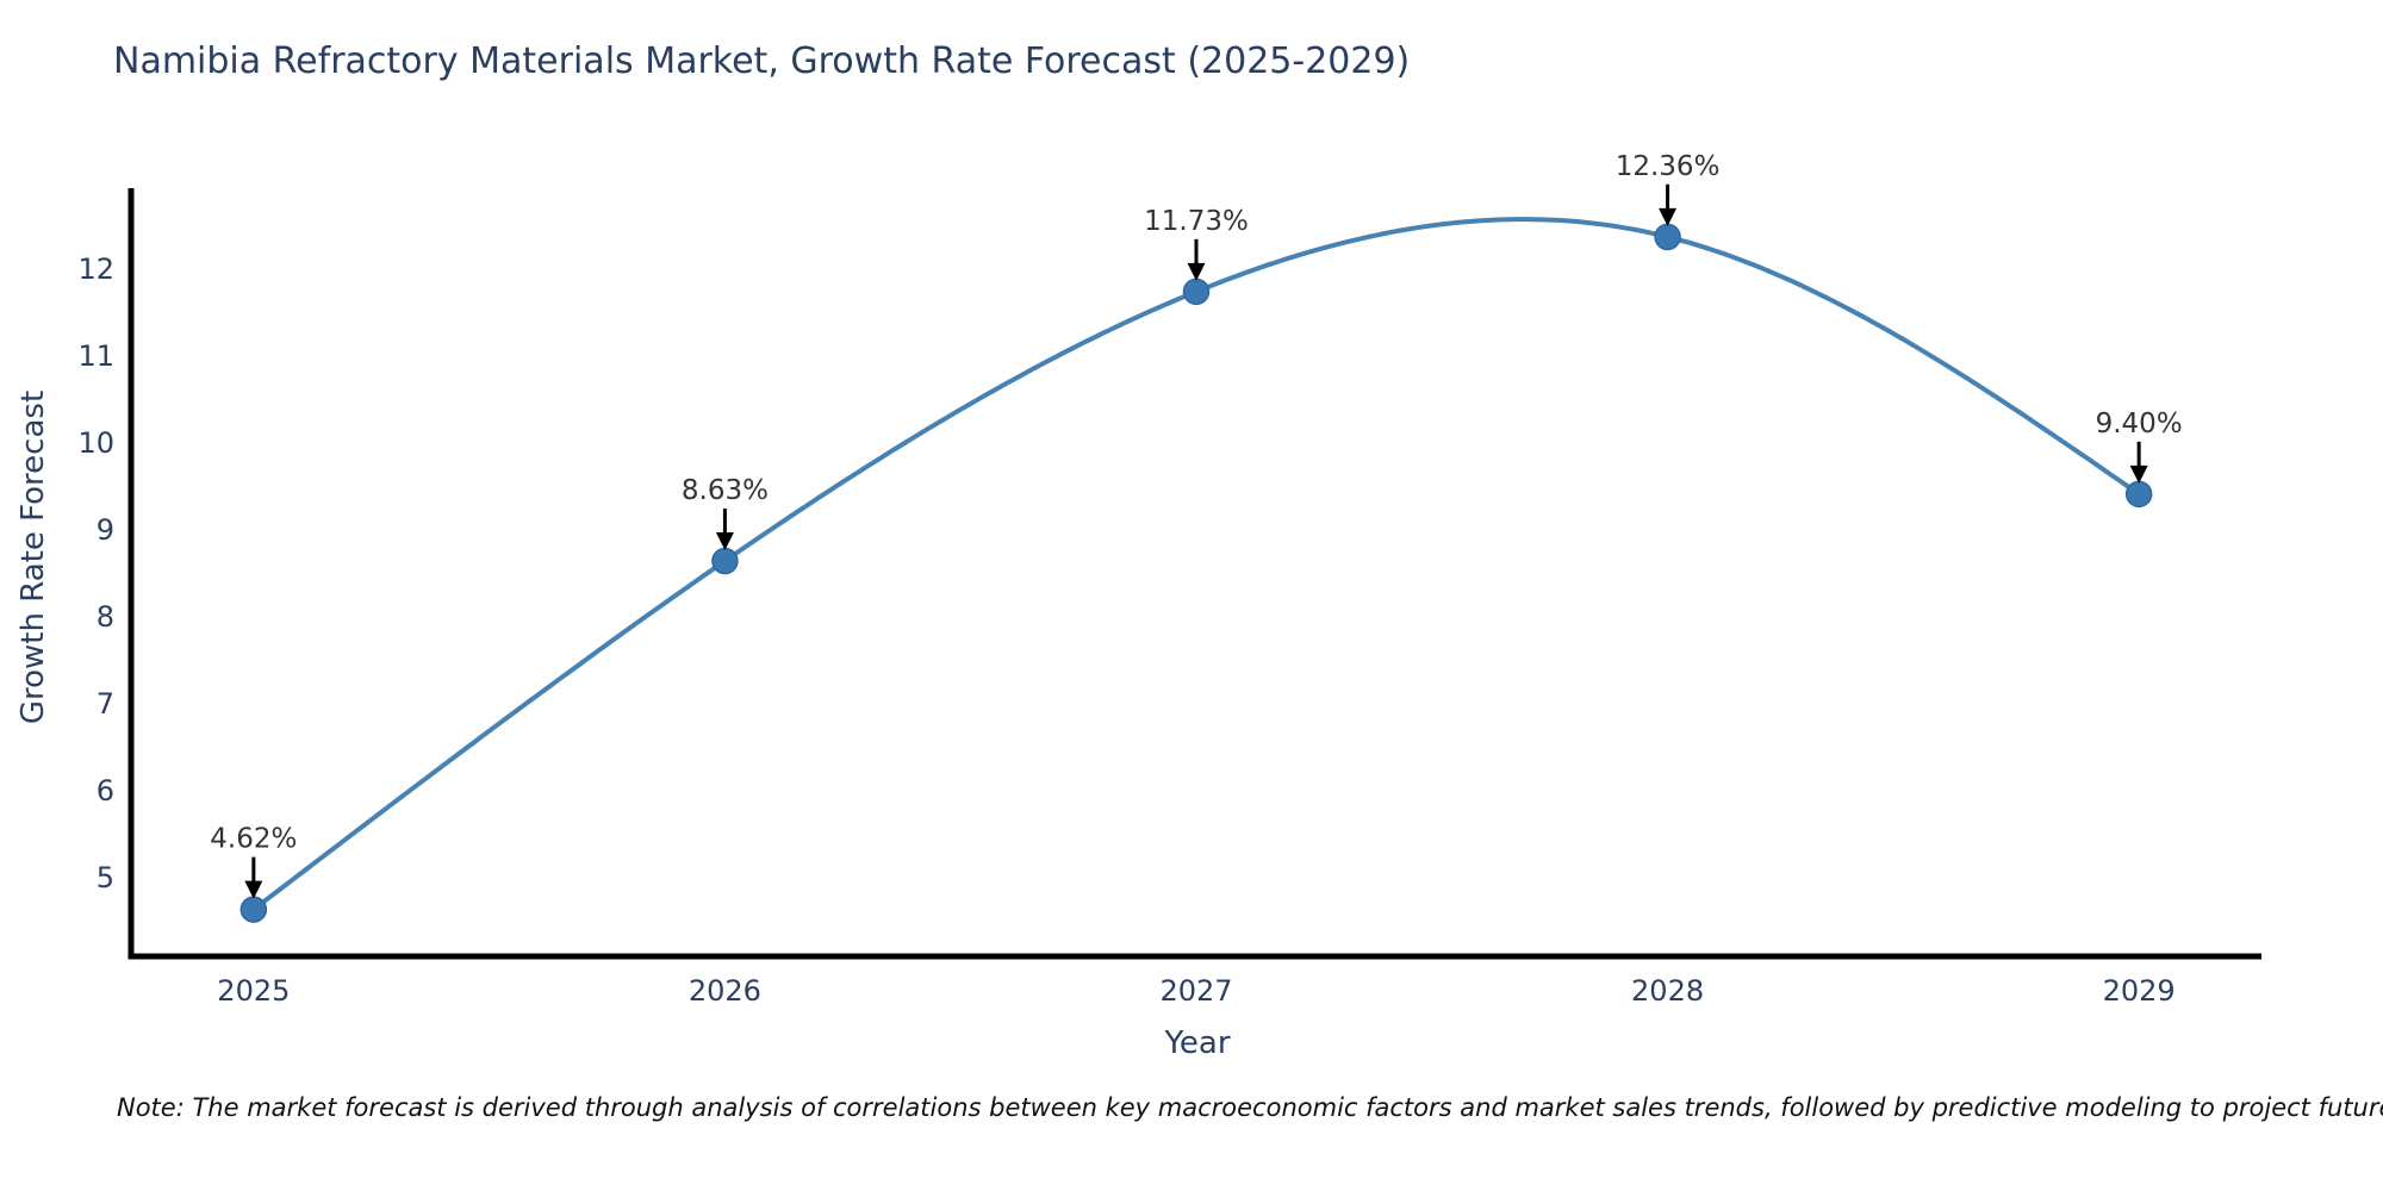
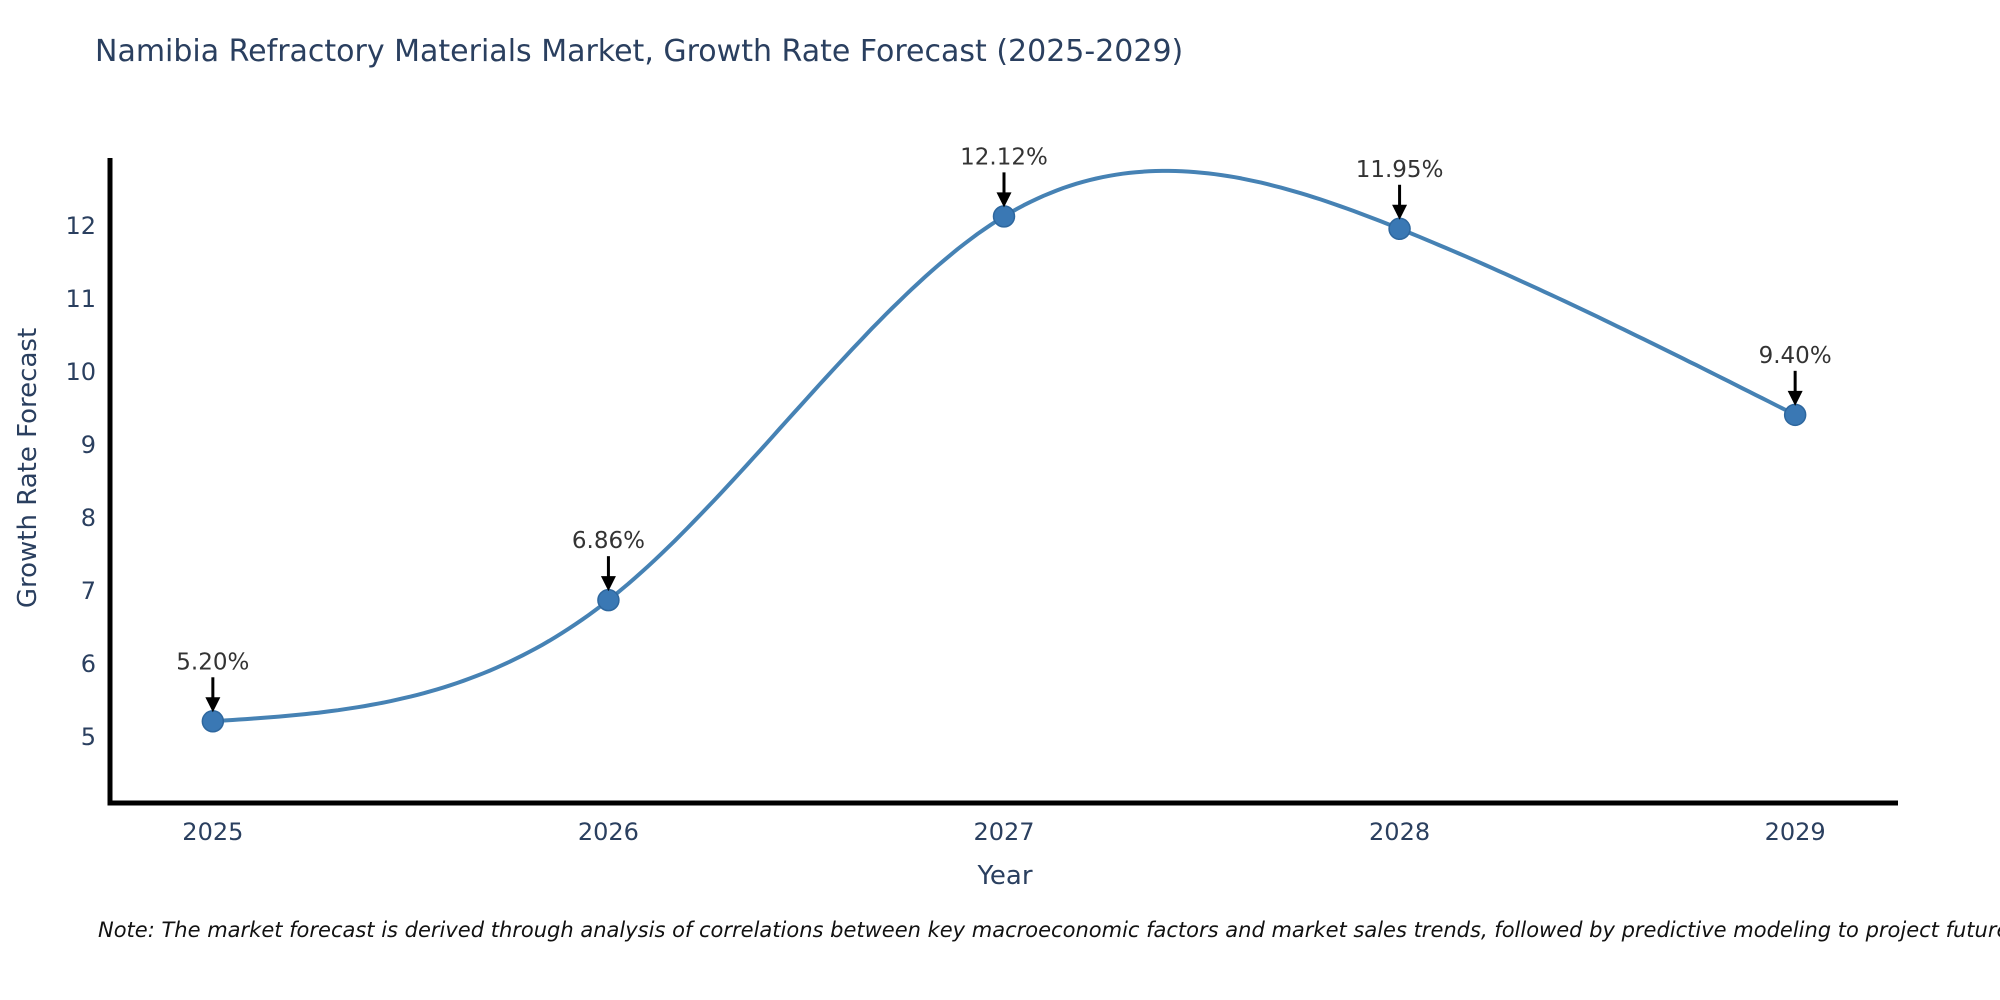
2025: 4.62% -> 5.20%
2026: 8.63% -> 6.86%
2027: 11.73% -> 12.12%
2028: 12.36% -> 11.95%
